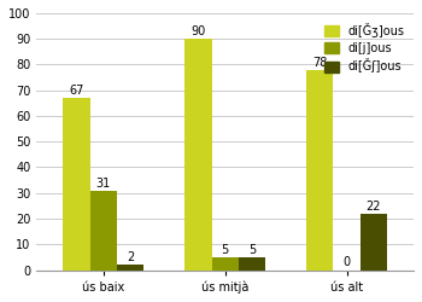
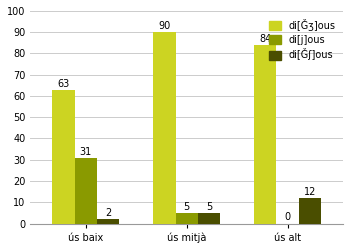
di[Ǧʒ]ous/ús baix: 67 -> 63
di[Ǧʒ]ous/ús alt: 78 -> 84
di[Ǧʃ]ous/ús alt: 22 -> 12
